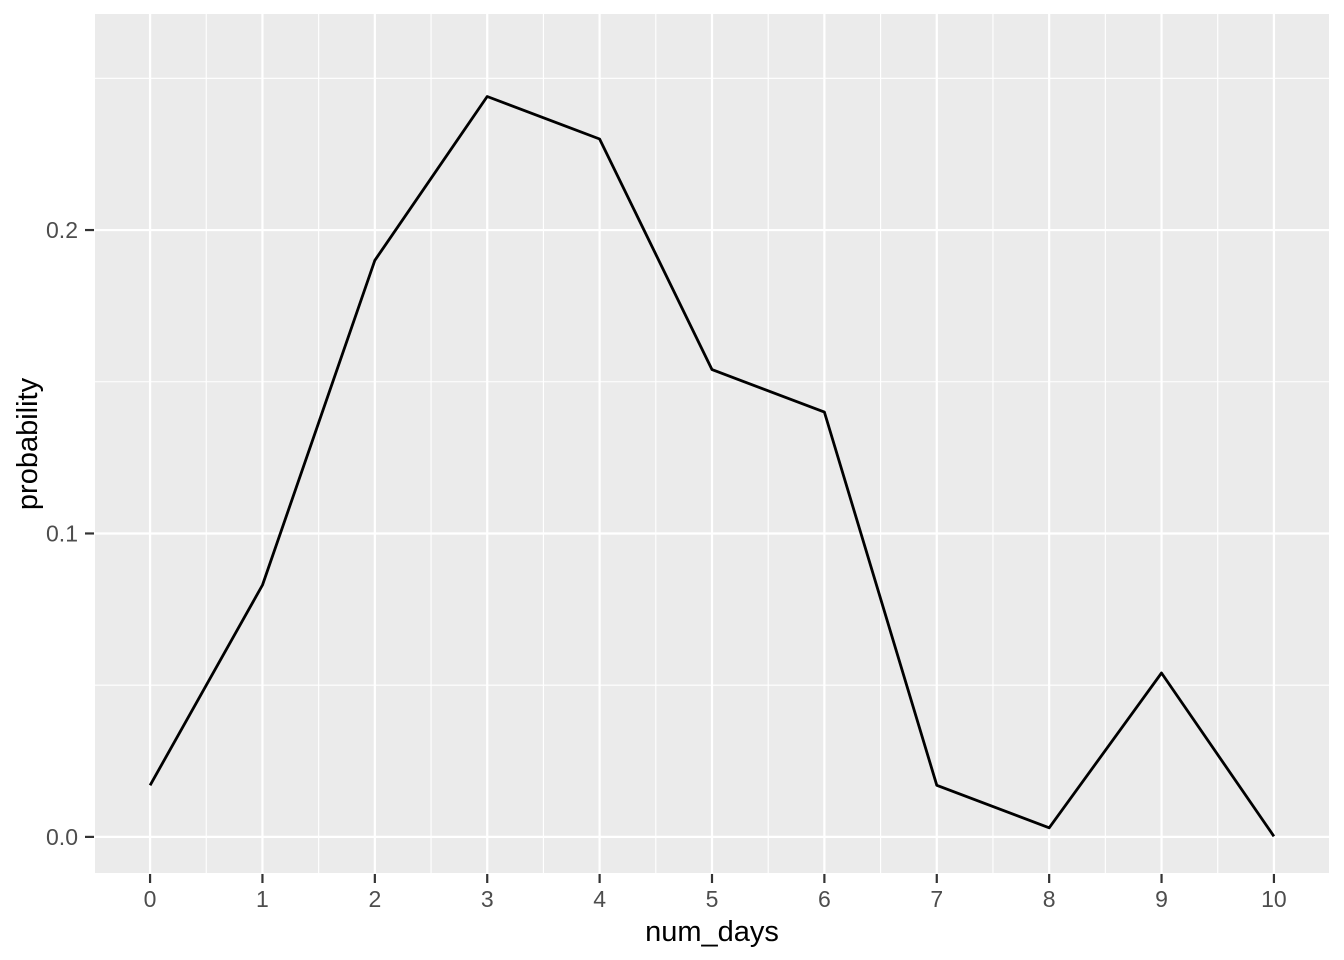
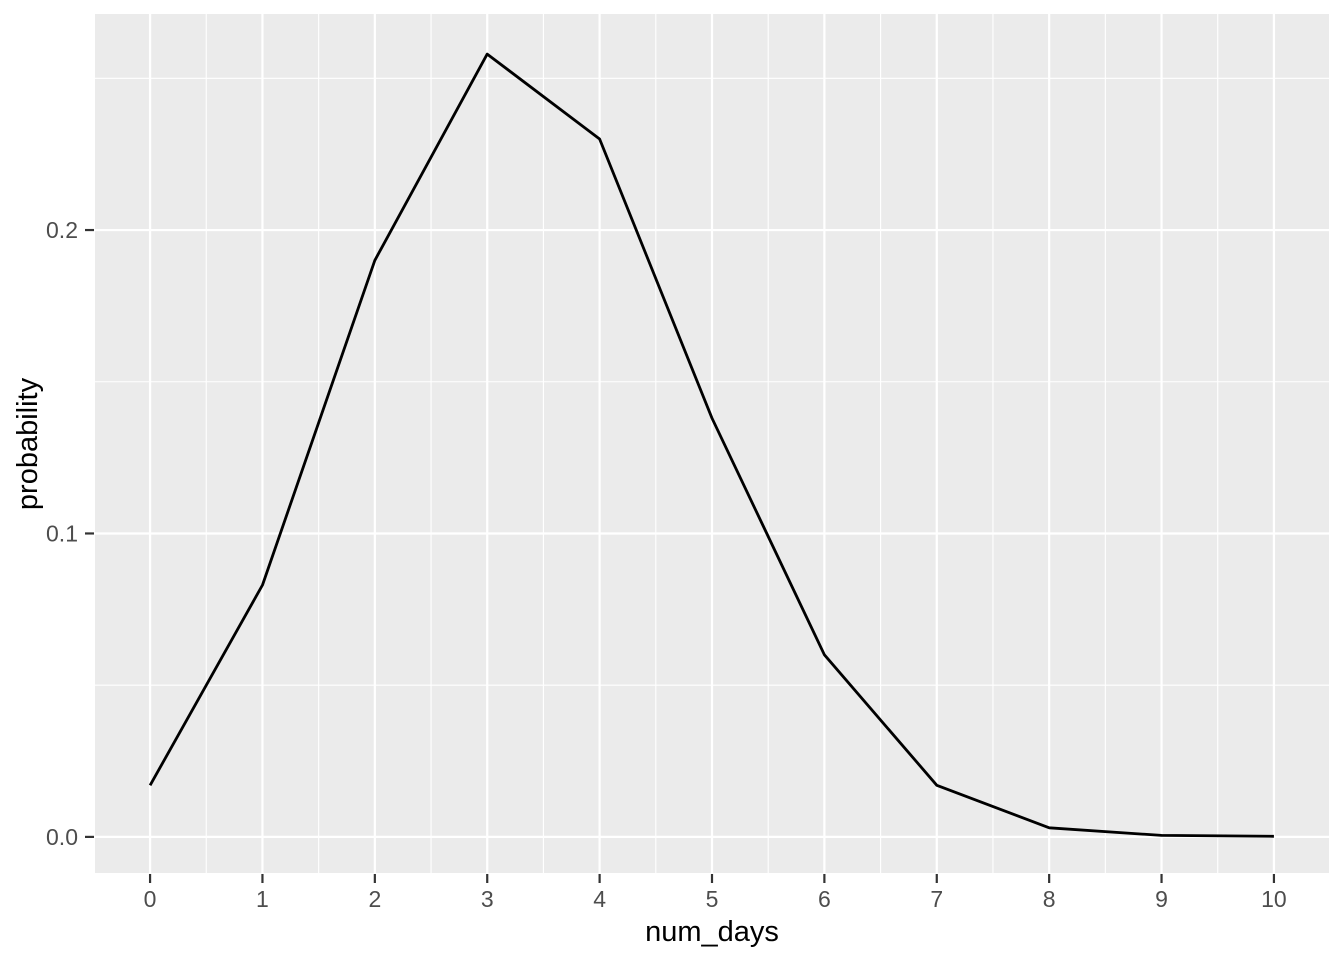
3: 0.244 -> 0.258
5: 0.154 -> 0.138
6: 0.140 -> 0.060
9: 0.054 -> 0.001
